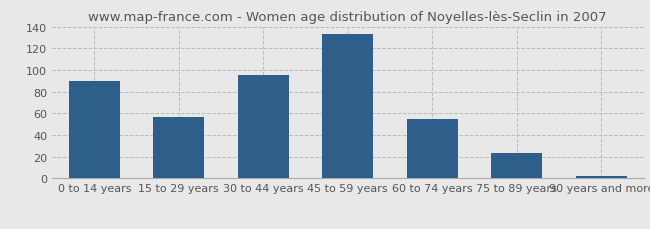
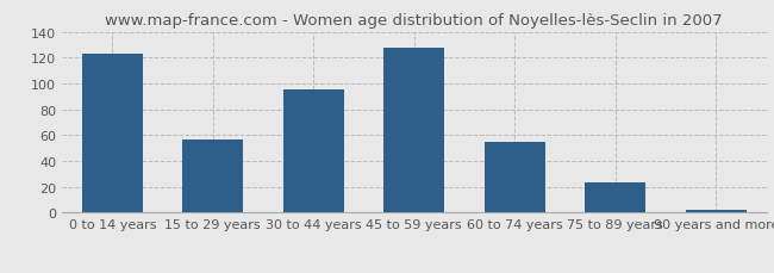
0 to 14 years: 90 -> 123
45 to 59 years: 133 -> 128
